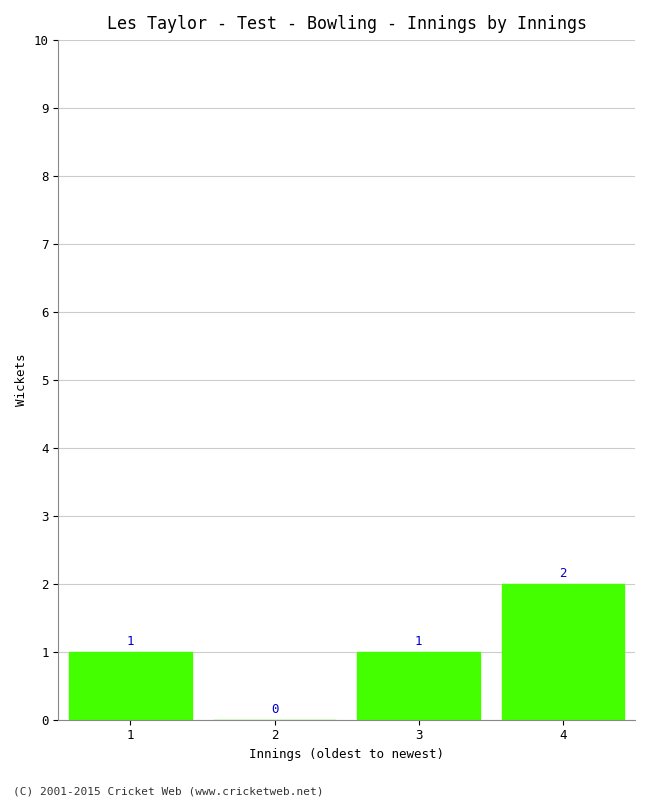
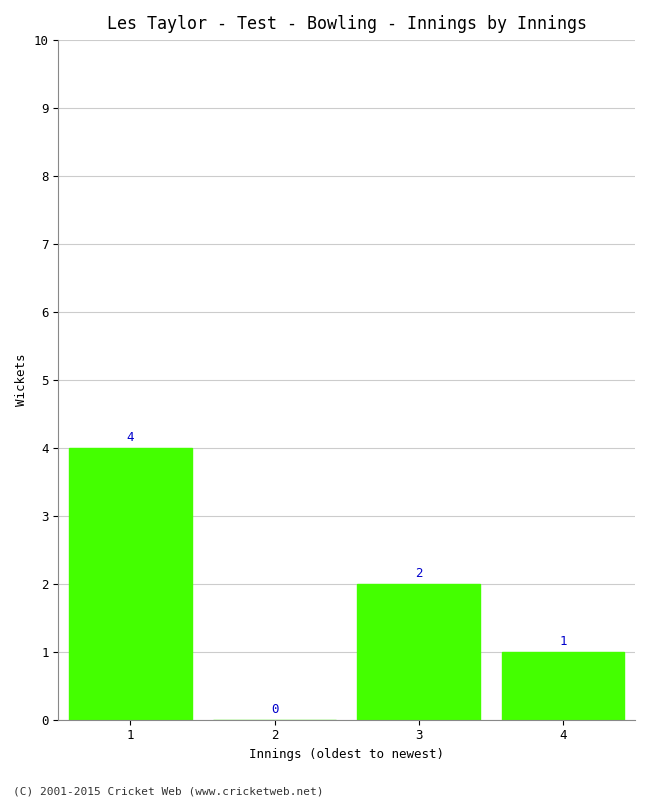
1: 1 -> 4
3: 1 -> 2
4: 2 -> 1
